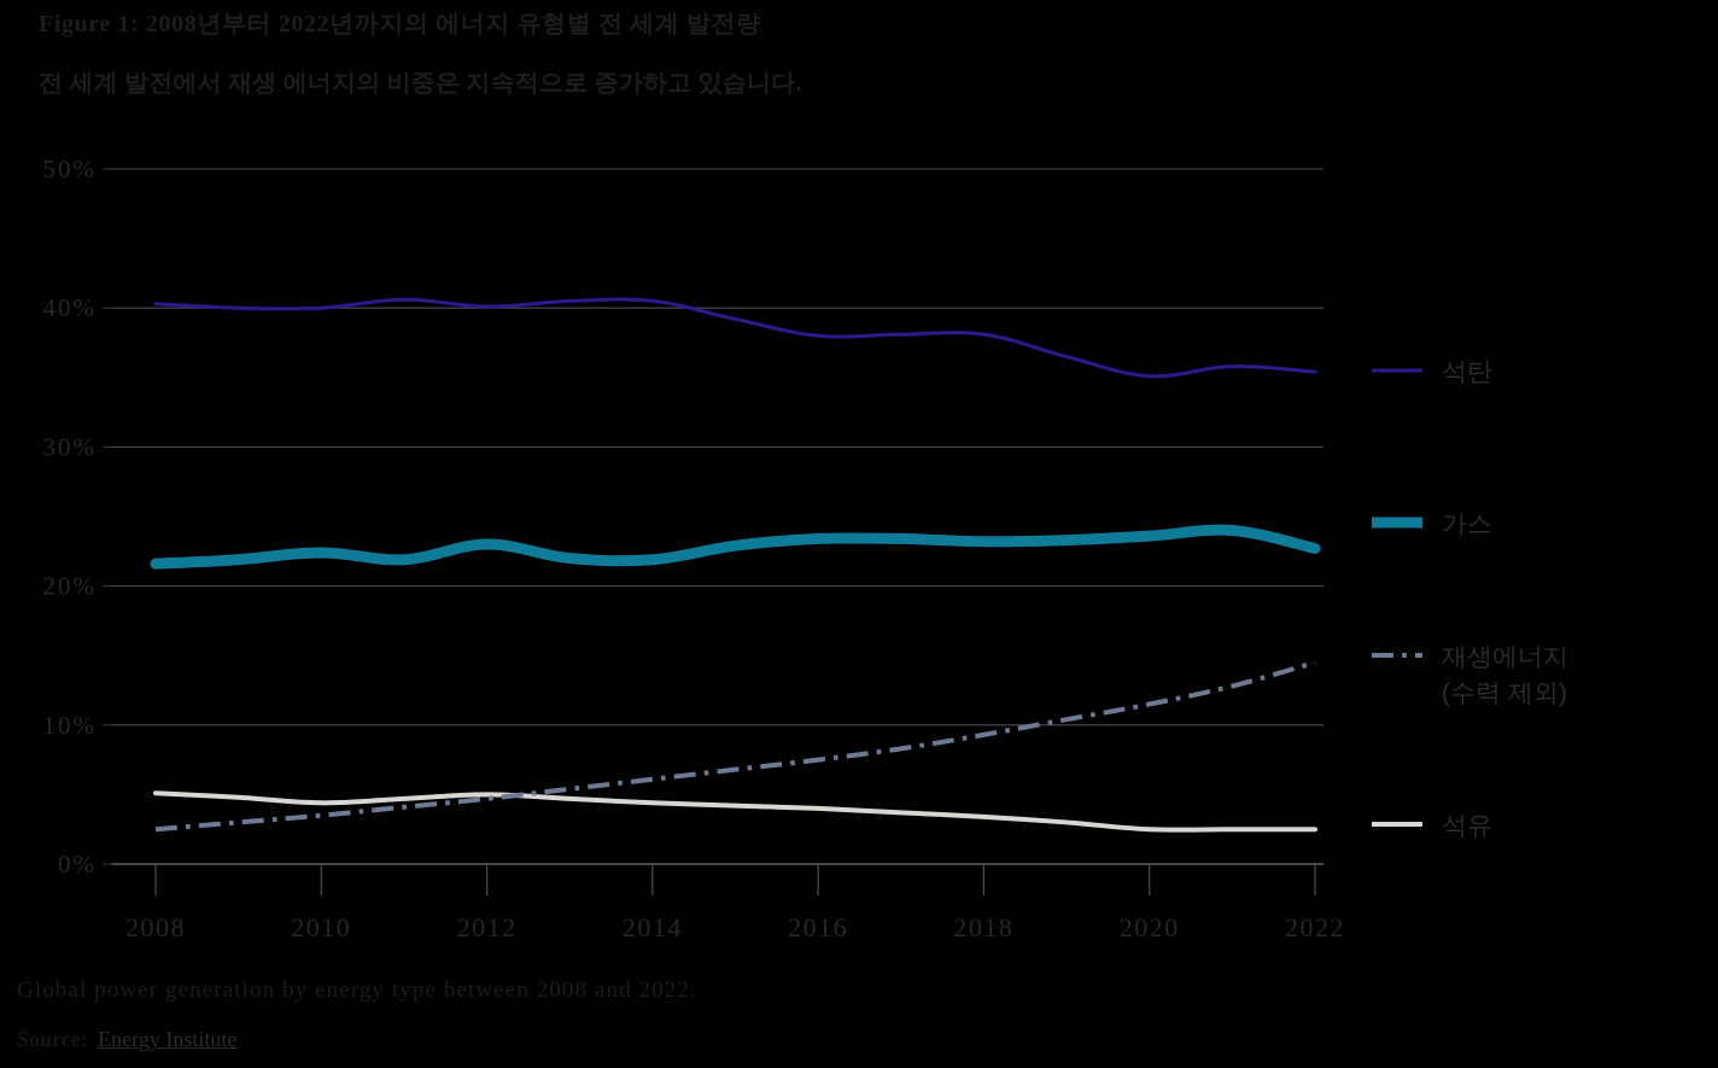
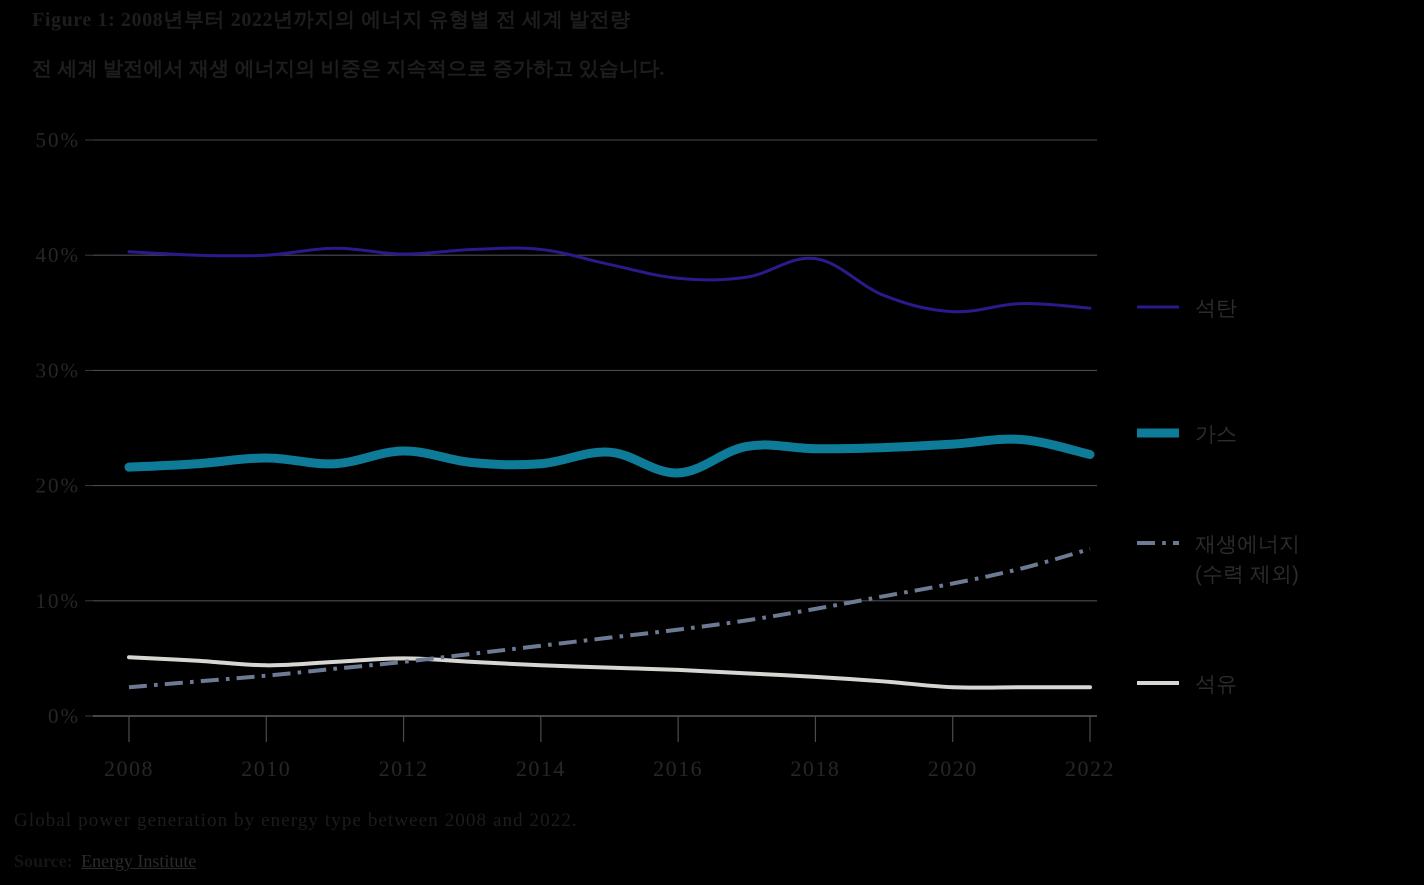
가스/2016: 23.4% -> 21.1%
석탄/2018: 38.1% -> 39.7%
